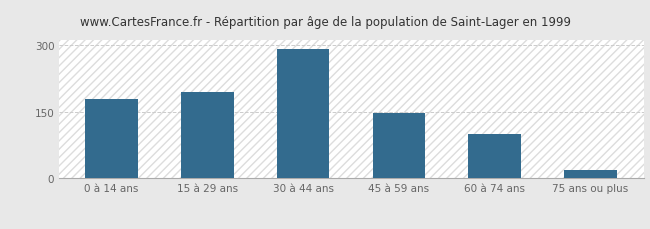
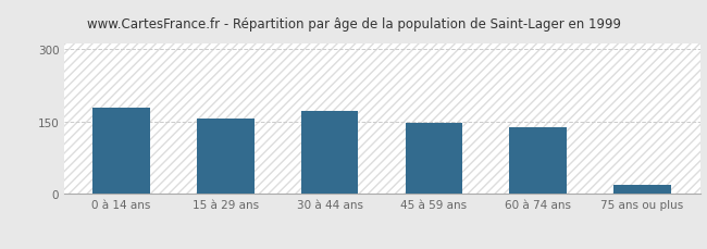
15 à 29 ans: 195 -> 155
30 à 44 ans: 290 -> 172
60 à 74 ans: 100 -> 137
